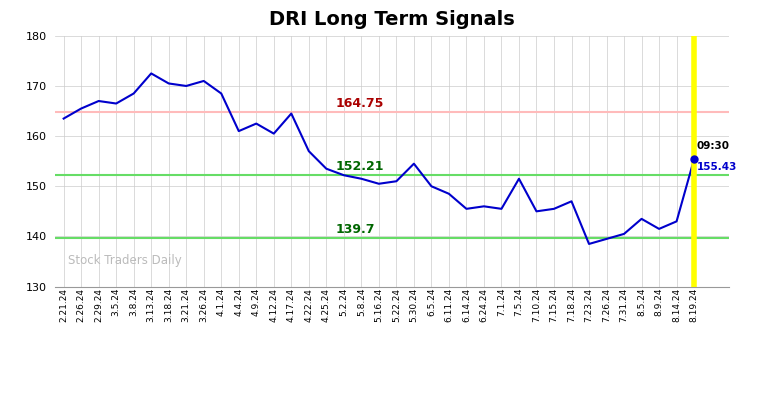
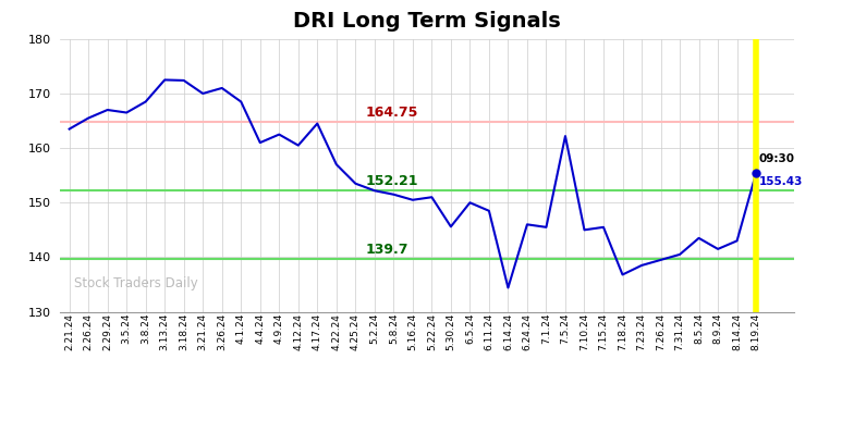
3.18.24: 170.5 -> 172.4
5.30.24: 154.5 -> 145.6
6.14.24: 145.5 -> 134.4
7.5.24: 151.5 -> 162.2
7.18.24: 147.0 -> 136.8
